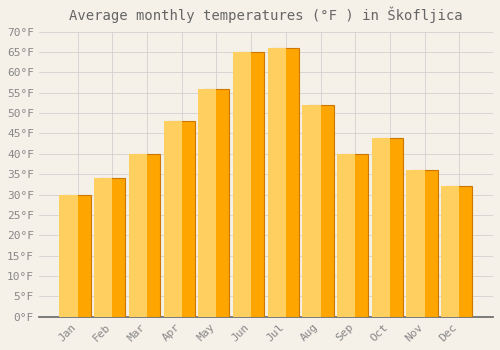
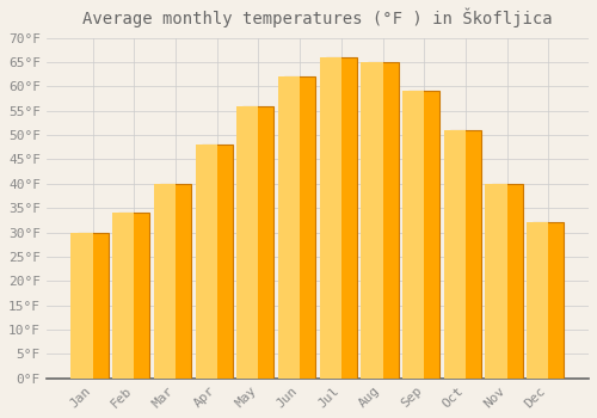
Jun: 65°F -> 62°F
Aug: 52°F -> 65°F
Sep: 40°F -> 59°F
Oct: 44°F -> 51°F
Nov: 36°F -> 40°F
